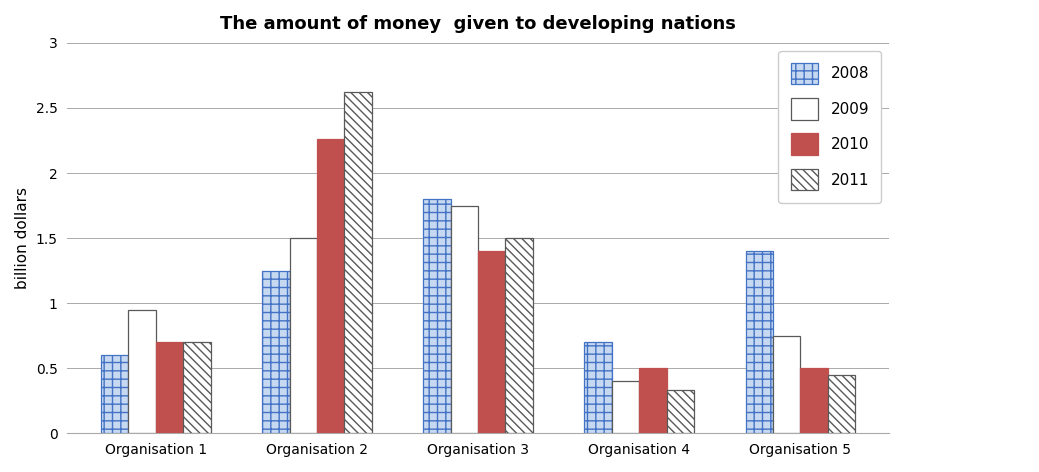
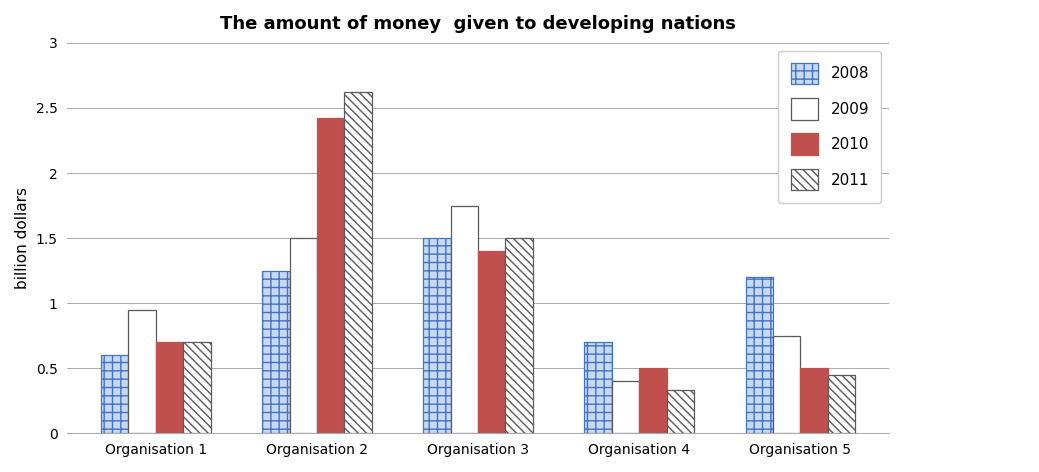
2010/Organisation 2: 2.26 -> 2.42
2008/Organisation 3: 1.80 -> 1.50
2008/Organisation 5: 1.40 -> 1.20
